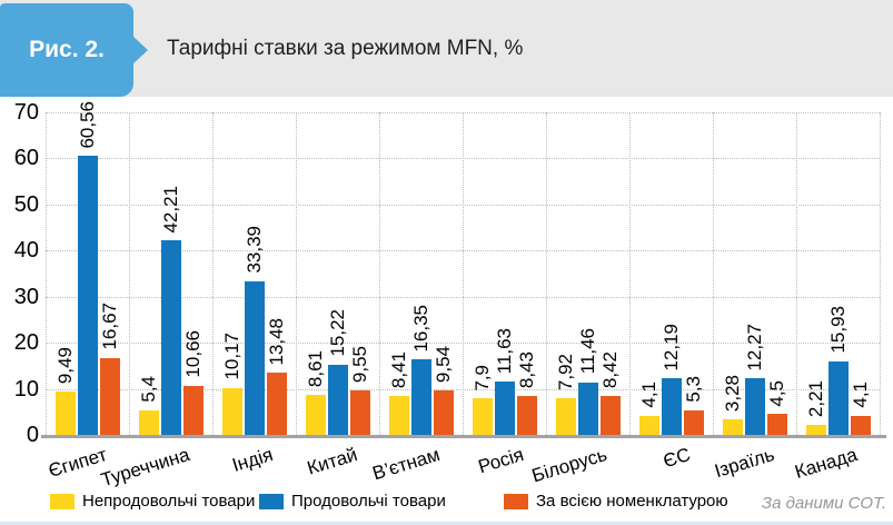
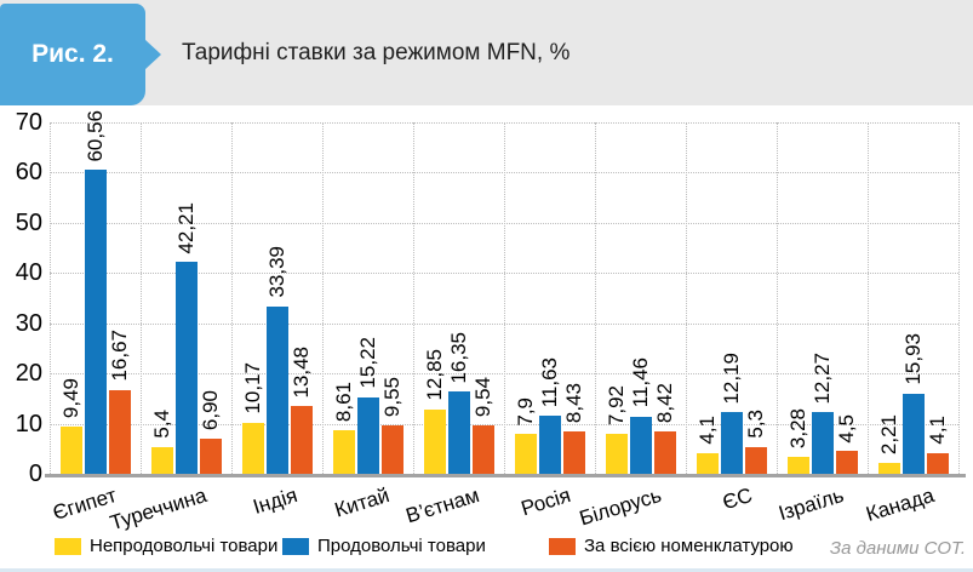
За всією номенклатурою/Туреччина: 10,66 -> 6,90
Непродовольчі товари/В’єтнам: 8,41 -> 12,85
